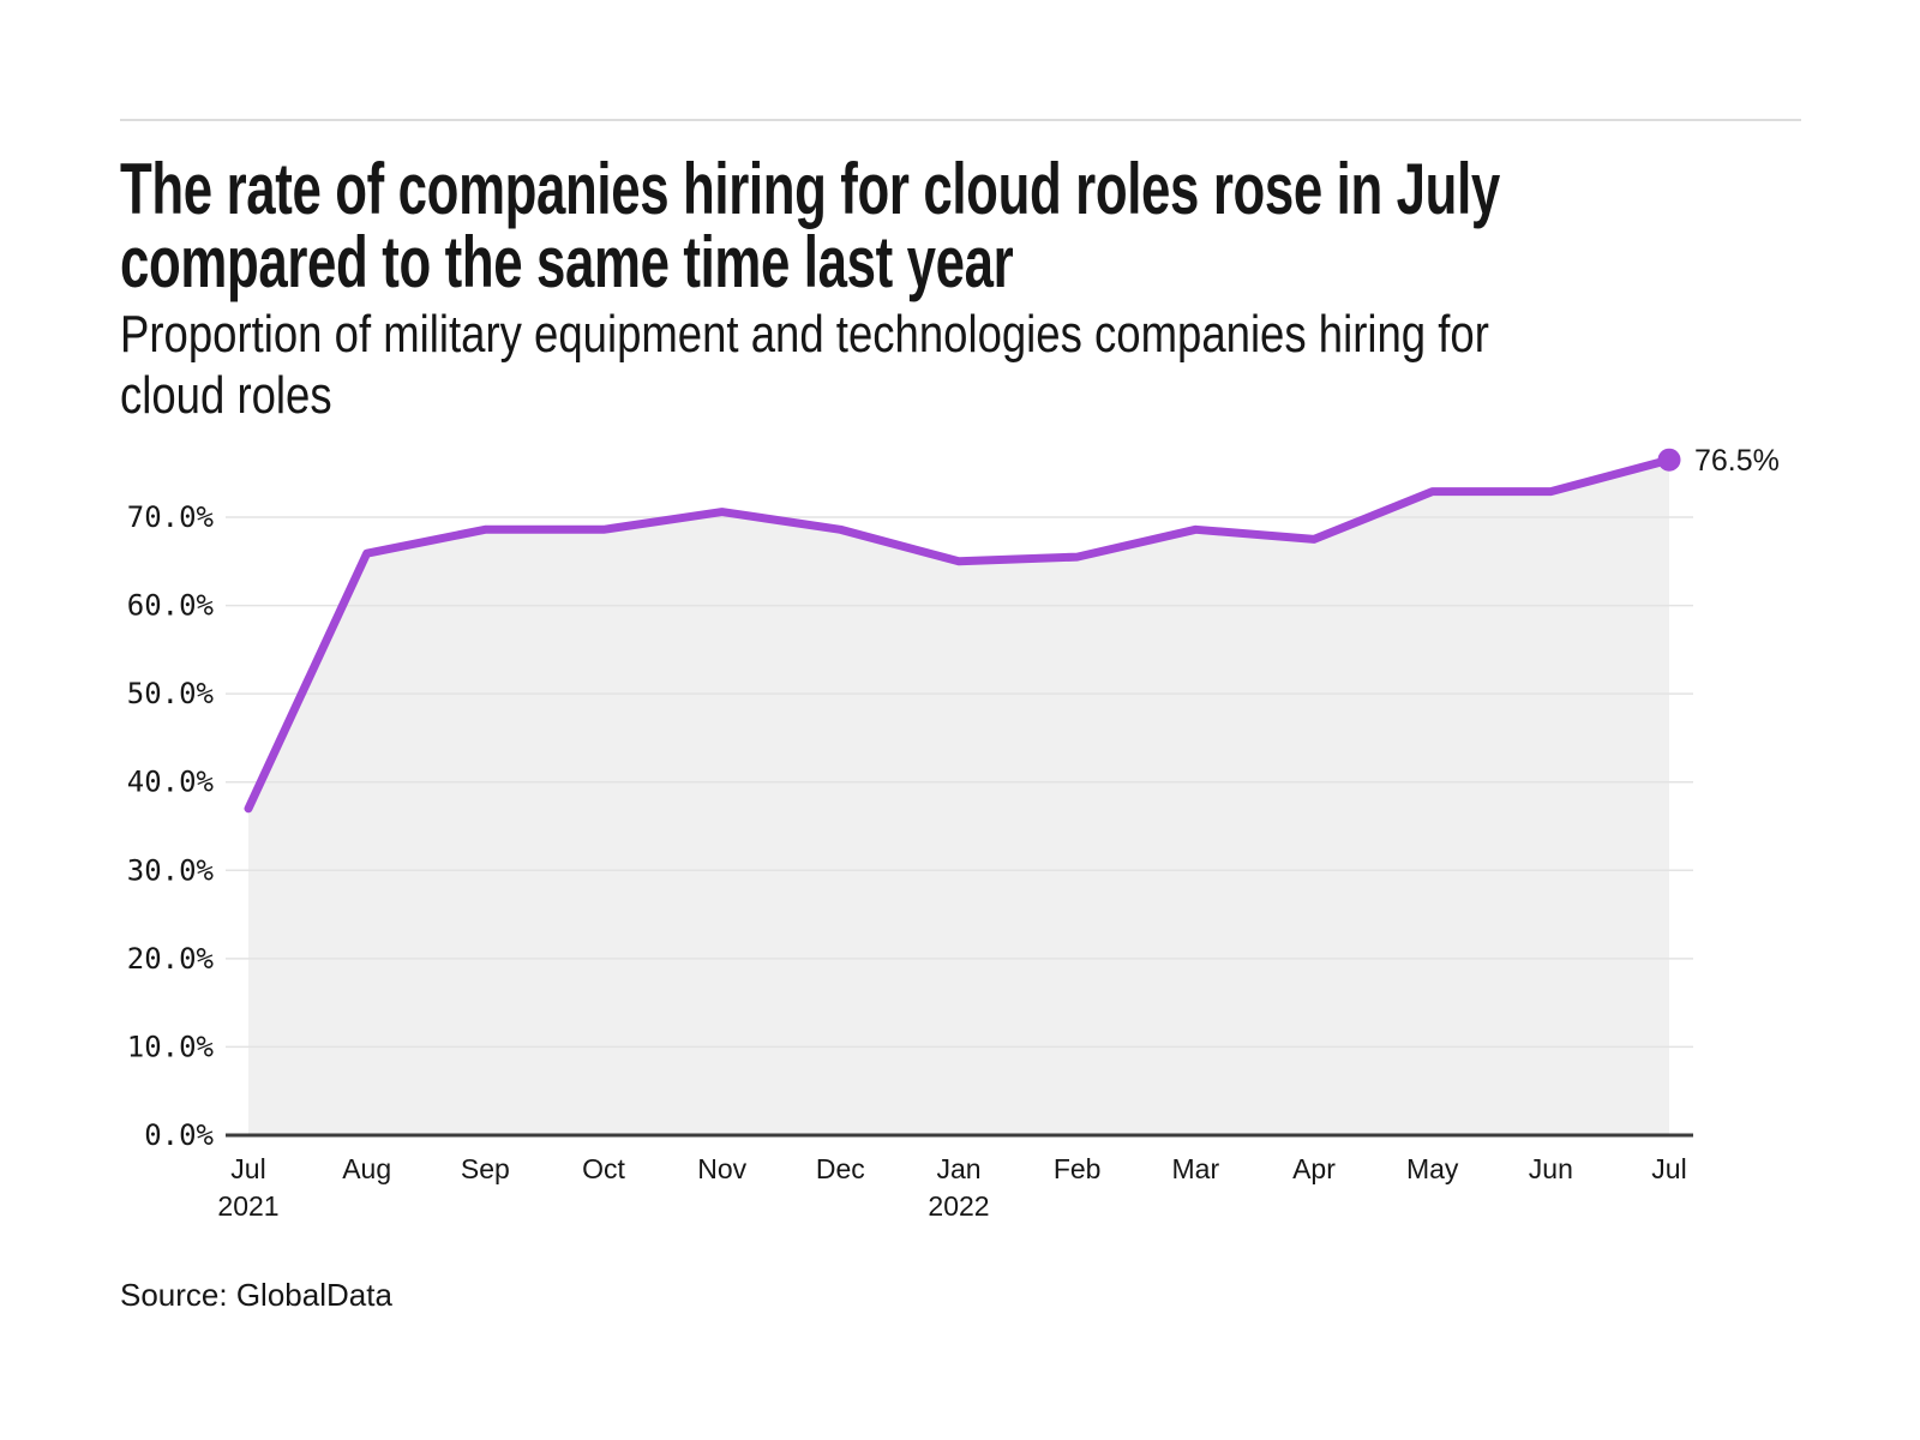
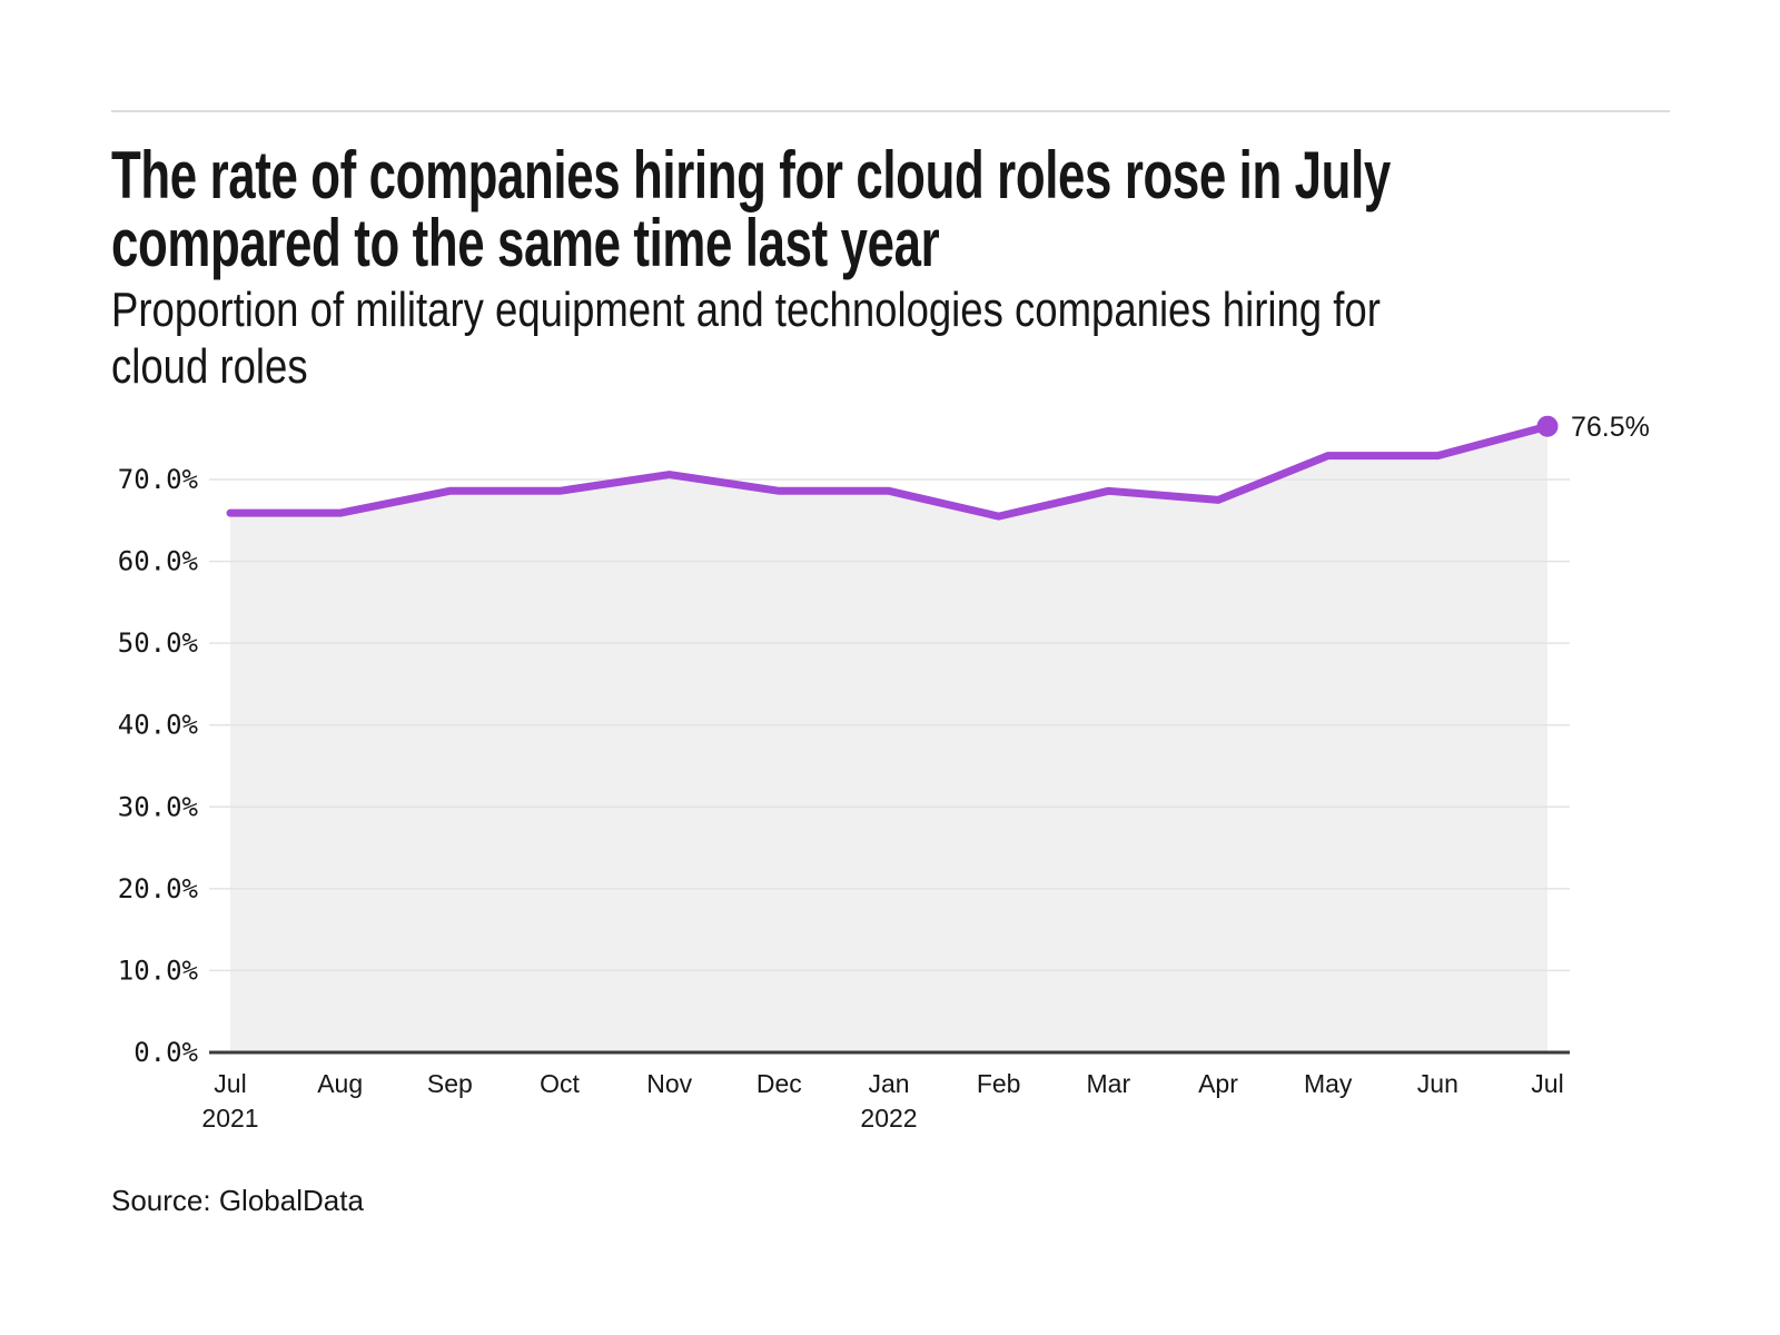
Jul 2021: 37% -> 66%
Jan 2022: 65% -> 69%
